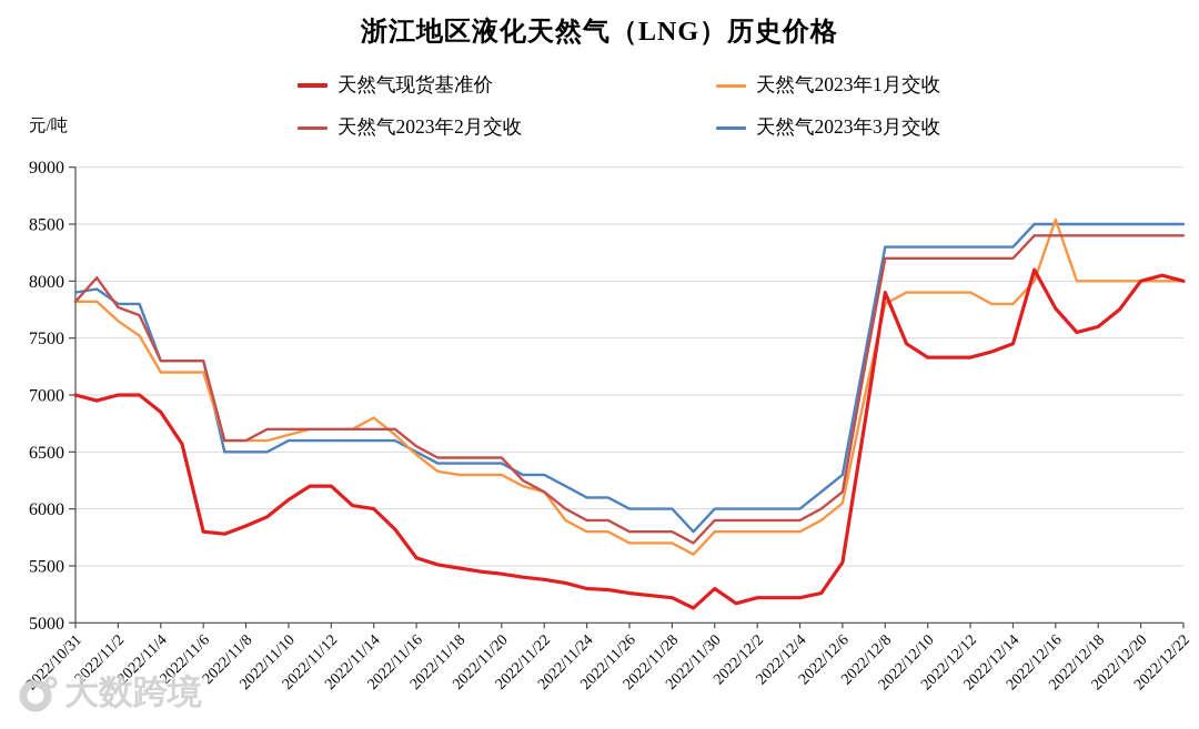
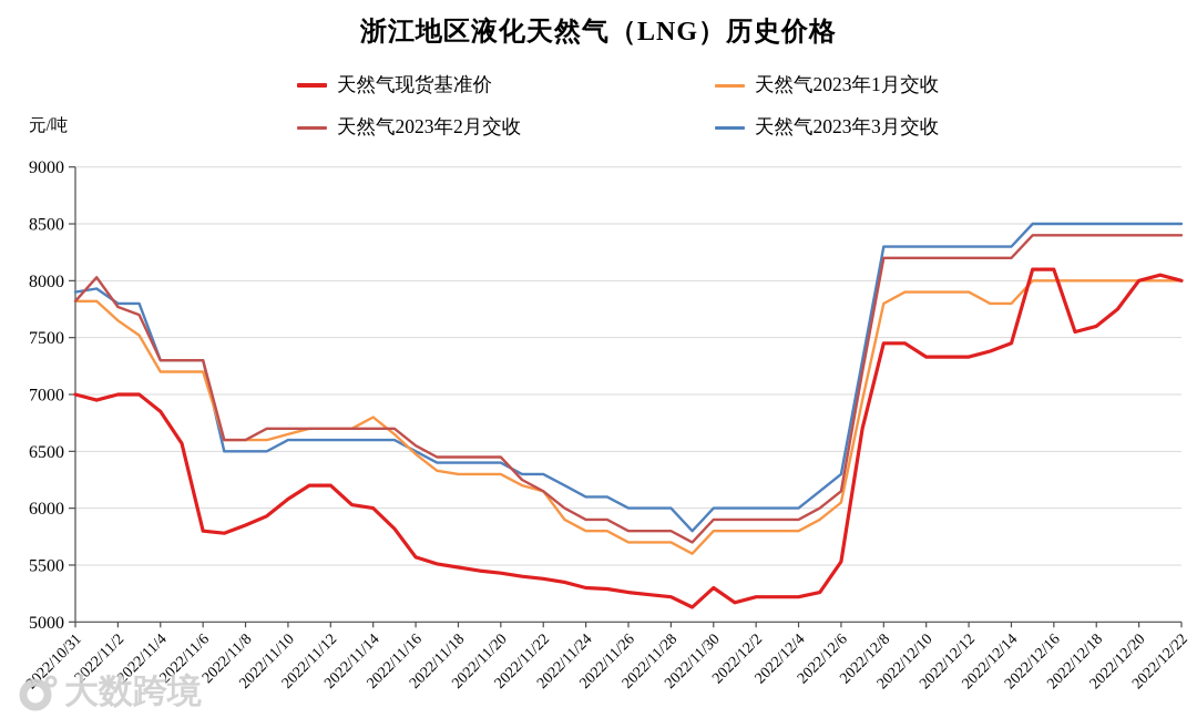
天然气现货基准价/2022/12/8: 7900 -> 7450
天然气现货基准价/2022/12/16: 7760 -> 8100
天然气2023年1月交收/2022/12/16: 8540 -> 8000
